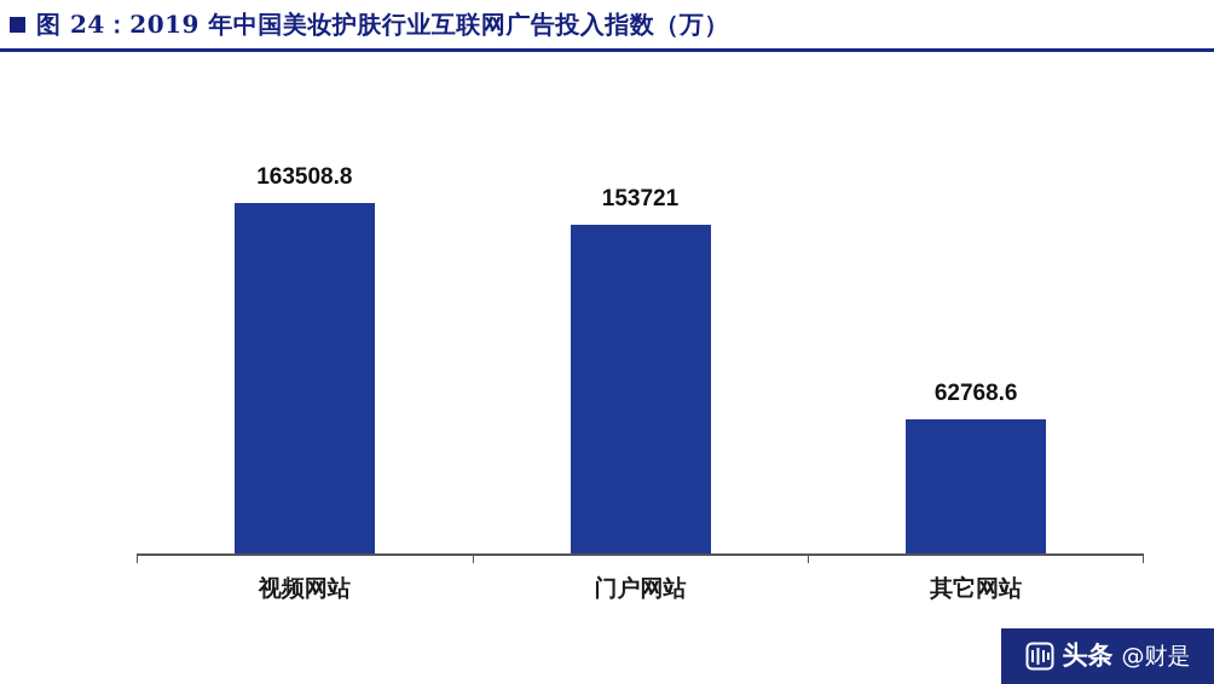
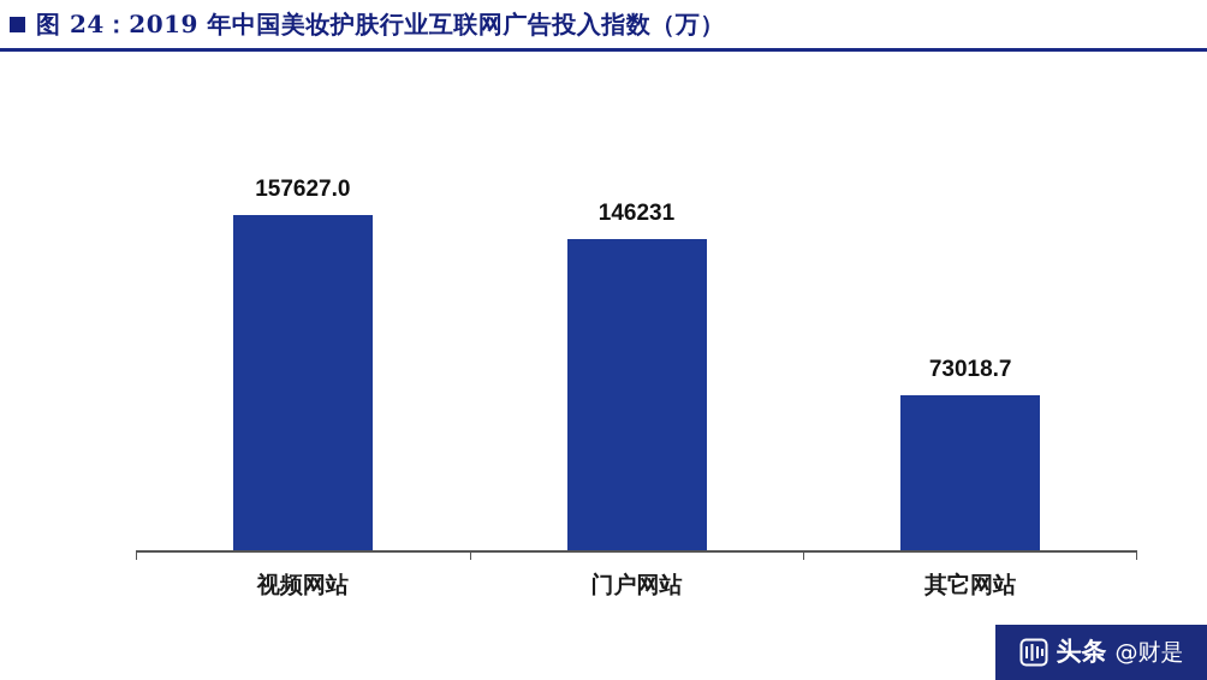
视频网站: 163508.8 -> 157627.0
门户网站: 153721 -> 146231
其它网站: 62768.6 -> 73018.7
